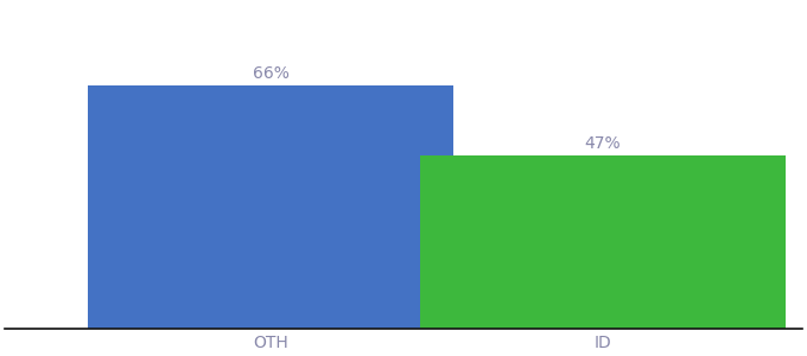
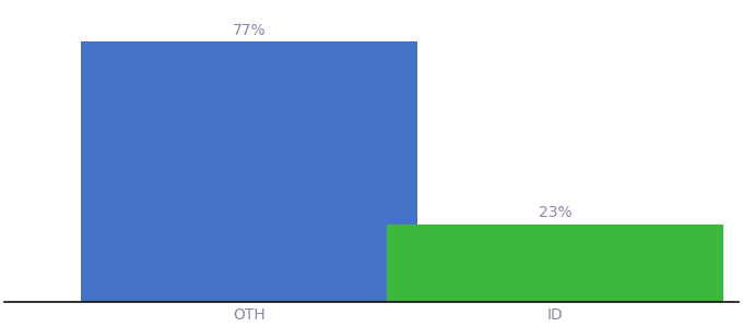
OTH: 66% -> 77%
ID: 47% -> 23%
